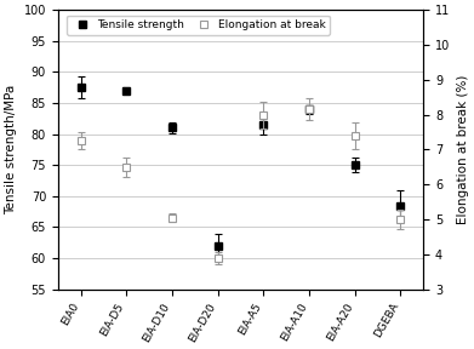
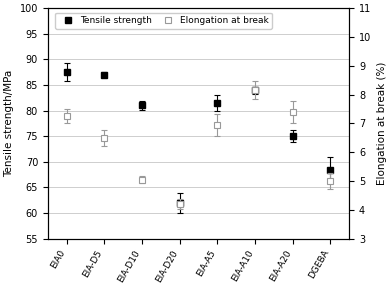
Elongation at break/EIA-D20: 3.90 -> 4.20
Elongation at break/EIA-A5: 8.00 -> 6.95
